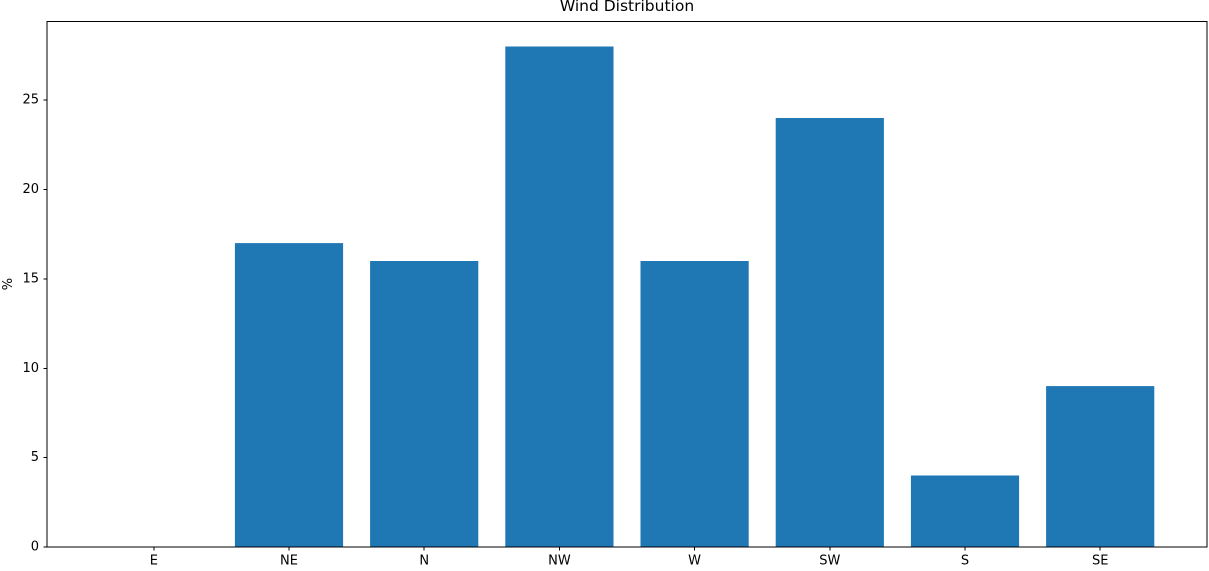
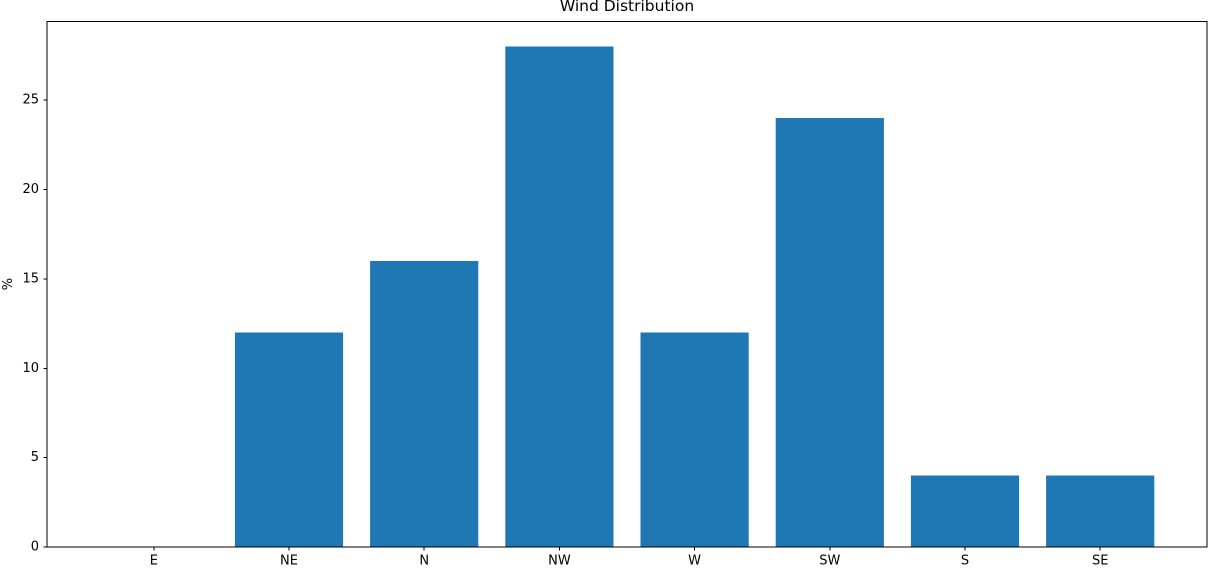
NE: 17 -> 12
W: 16 -> 12
SE: 9 -> 4
